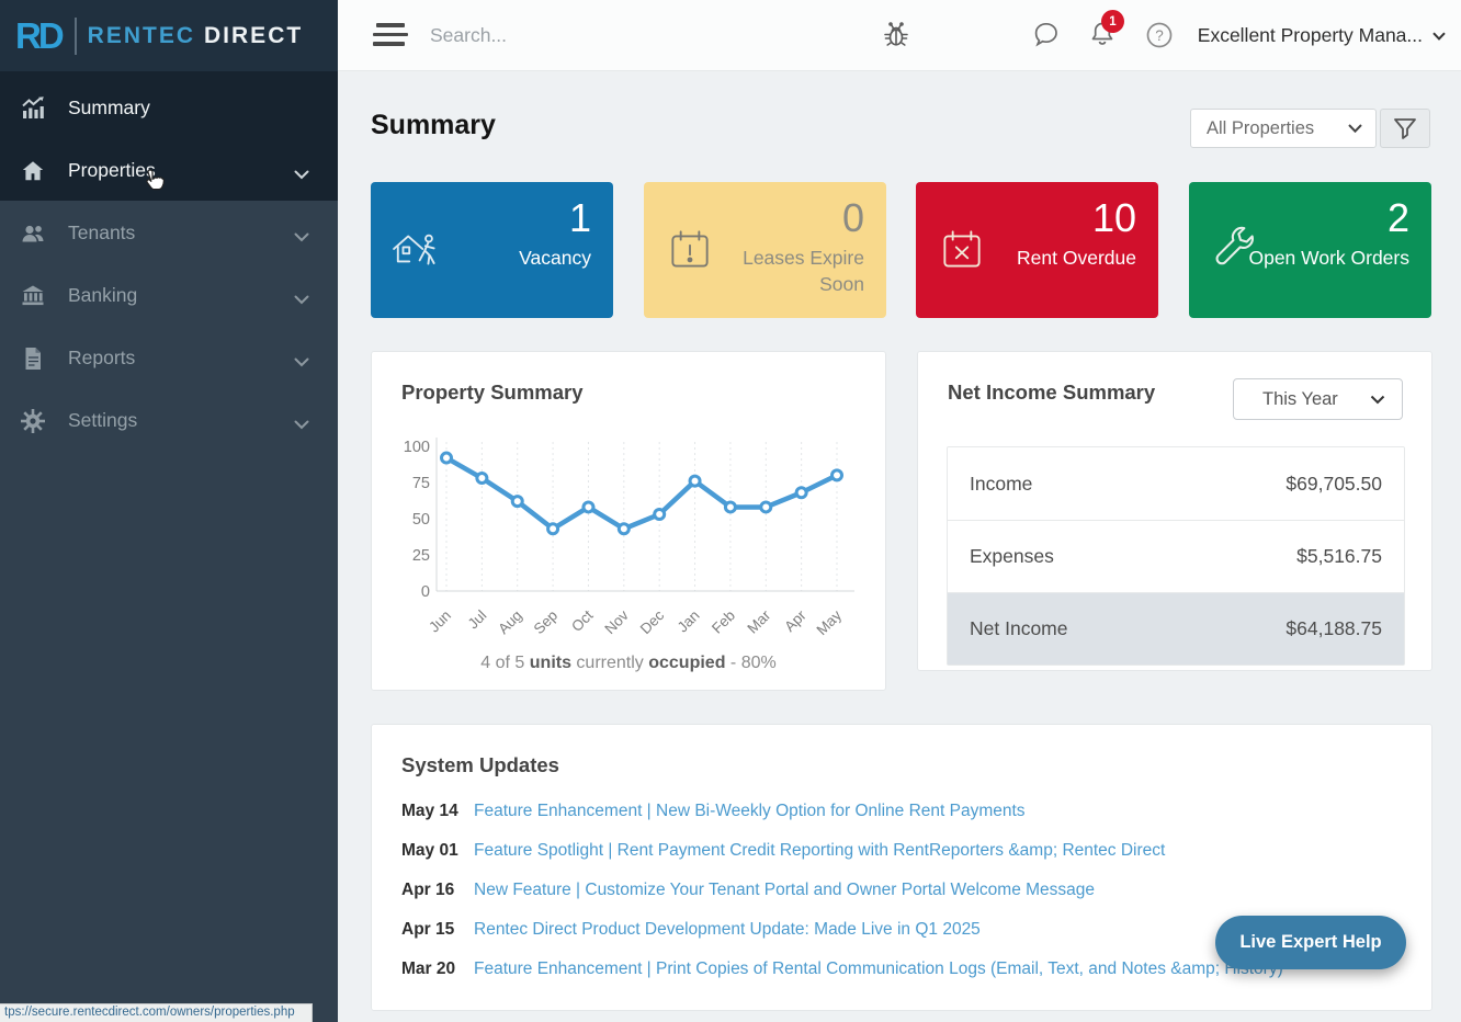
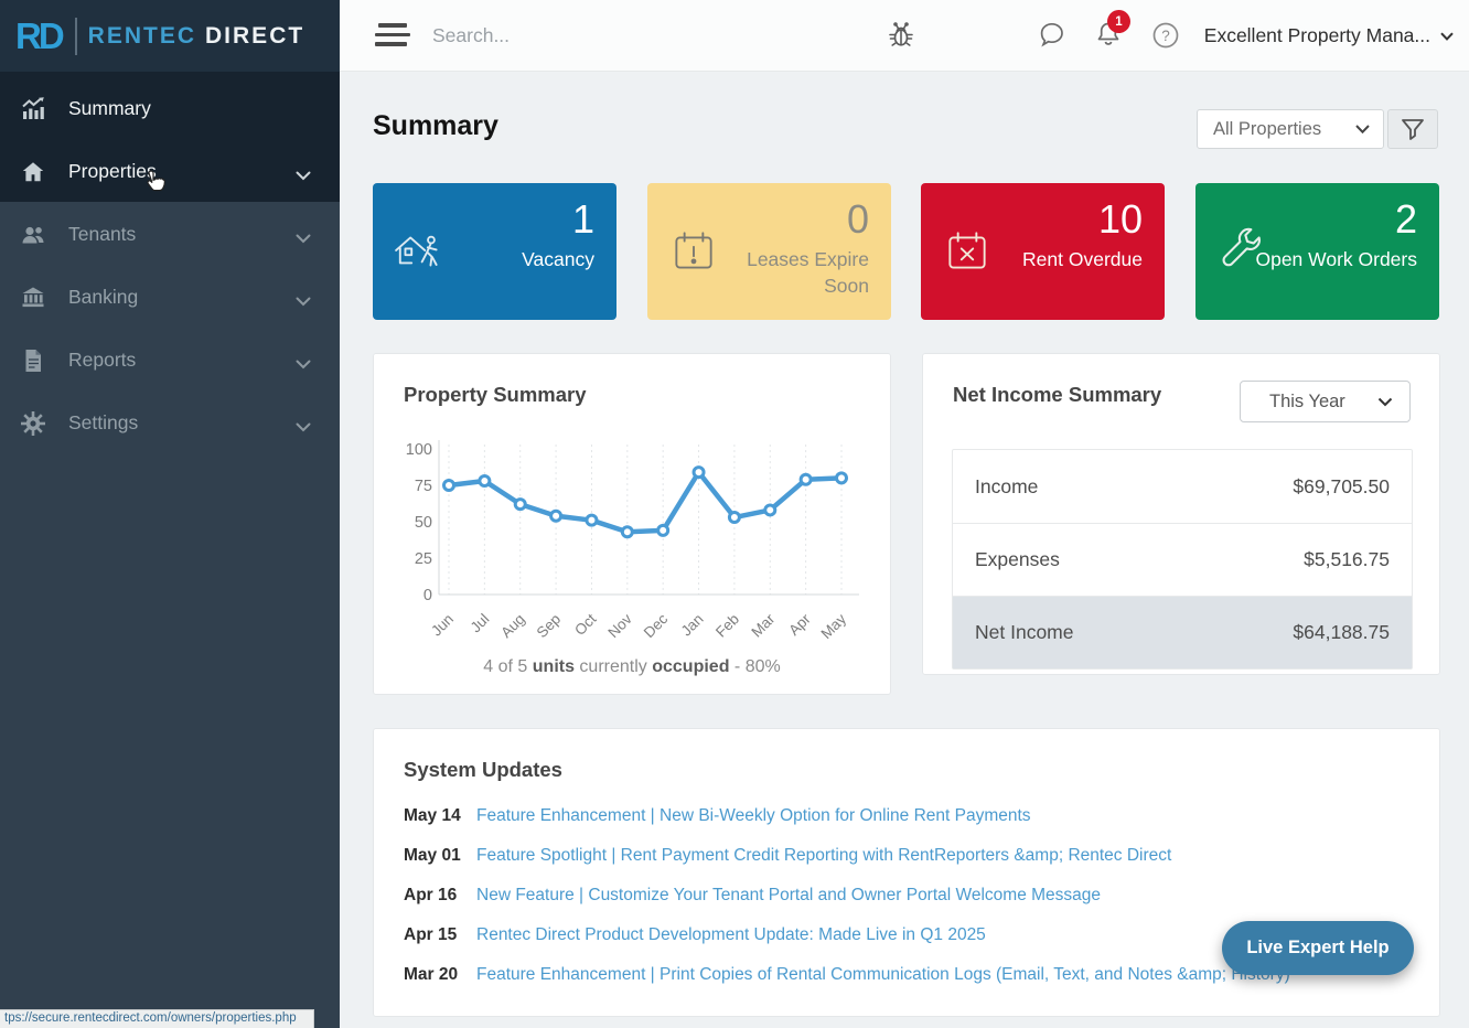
Jun: 92 -> 75
Sep: 43 -> 54
Oct: 58 -> 51
Dec: 53 -> 44
Jan: 76 -> 84
Feb: 58 -> 53
Apr: 68 -> 79
